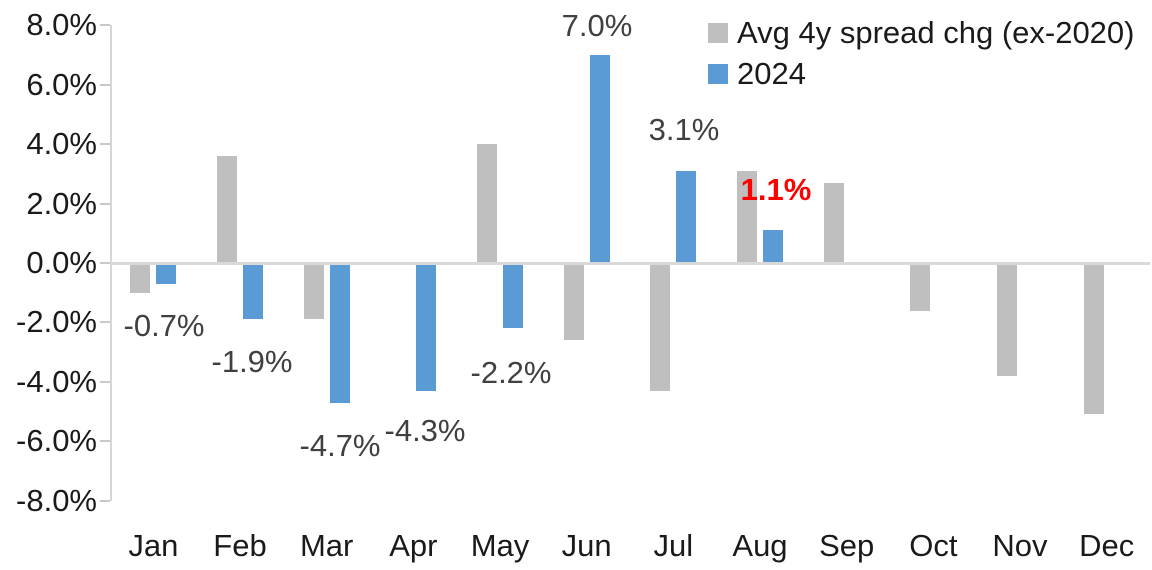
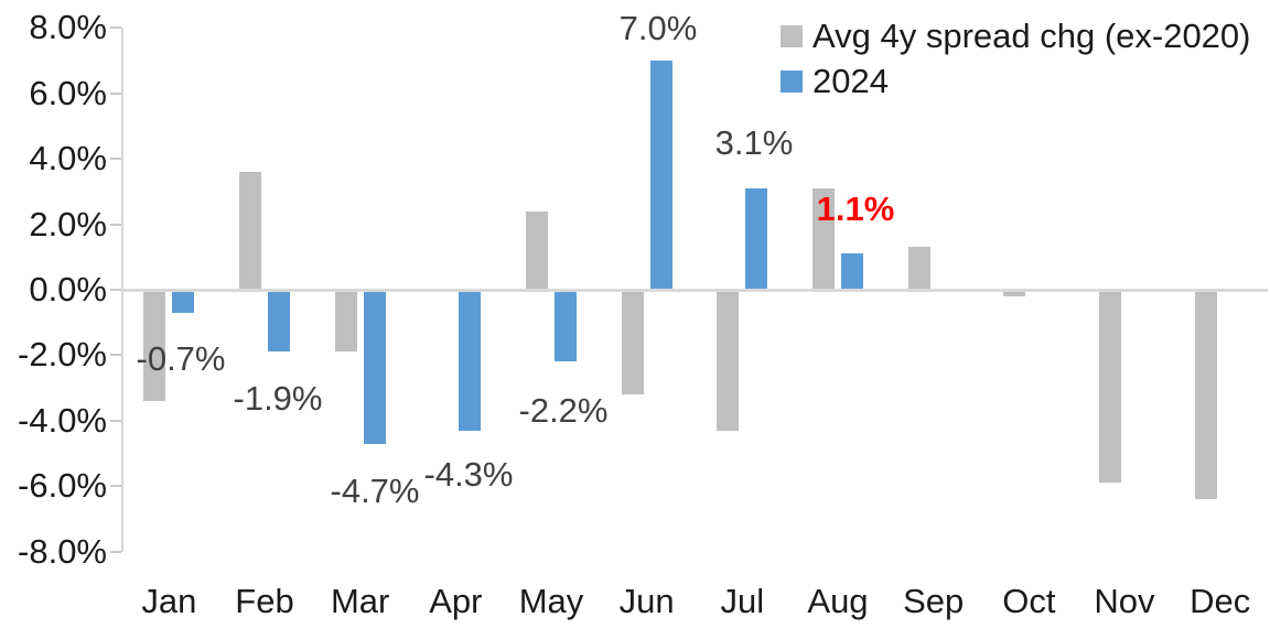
Avg 4y spread chg (ex-2020)/Jan: -1.0% -> -3.4%
Avg 4y spread chg (ex-2020)/May: 4.0% -> 2.4%
Avg 4y spread chg (ex-2020)/Jun: -2.6% -> -3.2%
Avg 4y spread chg (ex-2020)/Sep: 2.7% -> 1.3%
Avg 4y spread chg (ex-2020)/Oct: -1.6% -> -0.2%
Avg 4y spread chg (ex-2020)/Nov: -3.8% -> -5.9%
Avg 4y spread chg (ex-2020)/Dec: -5.1% -> -6.4%
